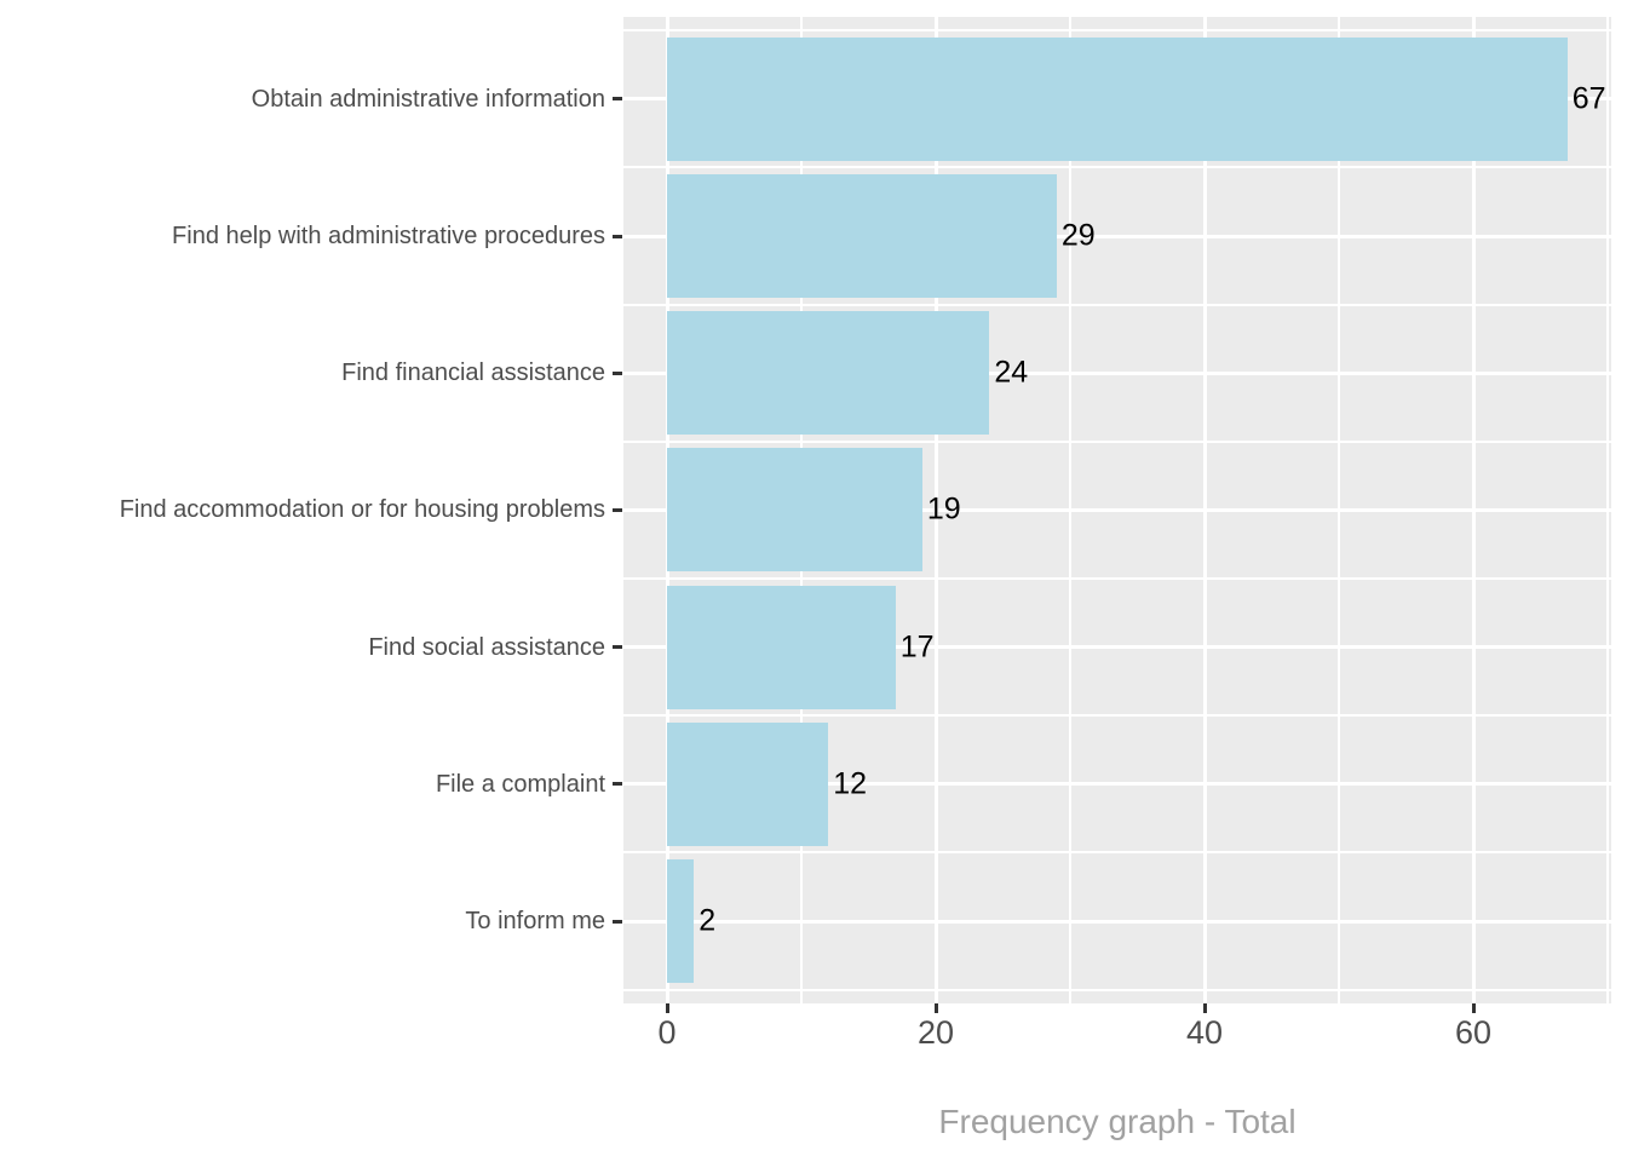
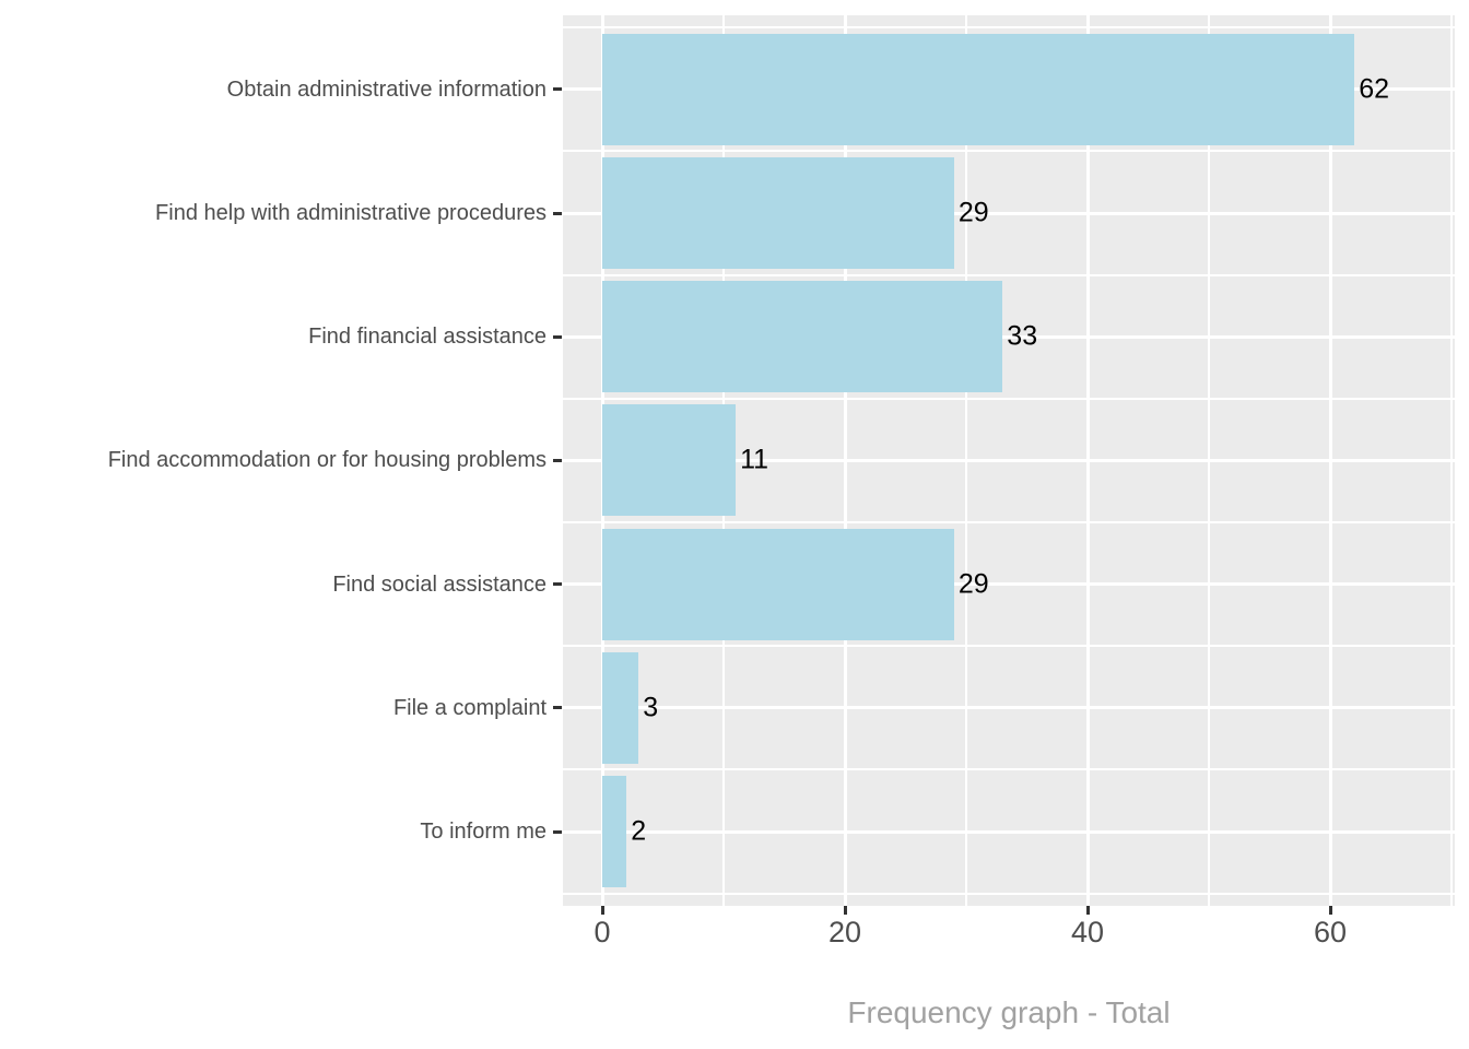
Obtain administrative information: 67 -> 62
Find financial assistance: 24 -> 33
Find accommodation or for housing problems: 19 -> 11
Find social assistance: 17 -> 29
File a complaint: 12 -> 3
